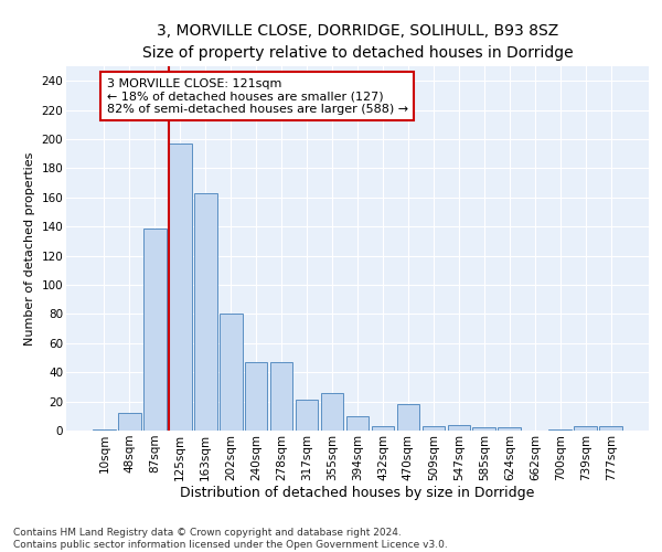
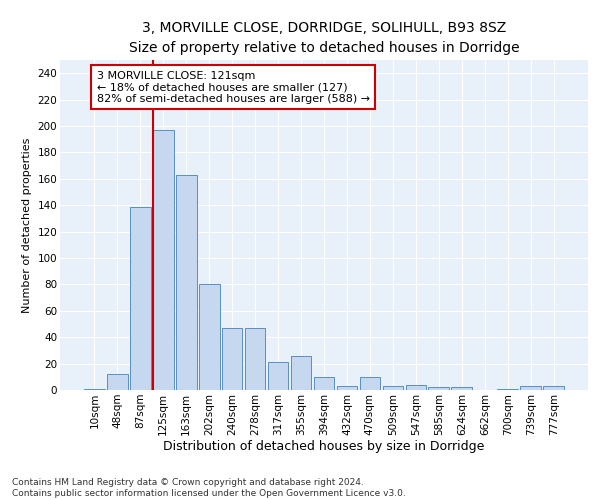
470sqm: 18 -> 10
